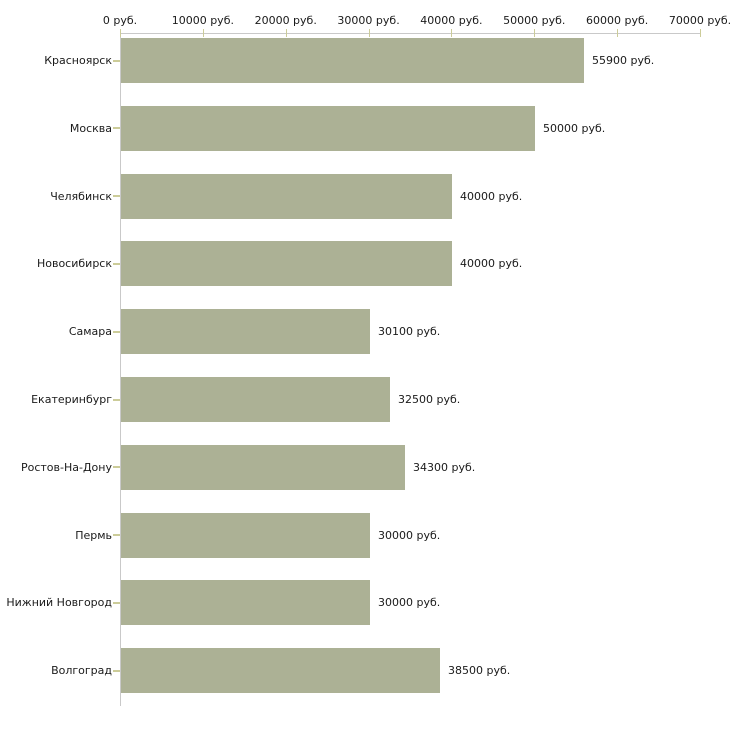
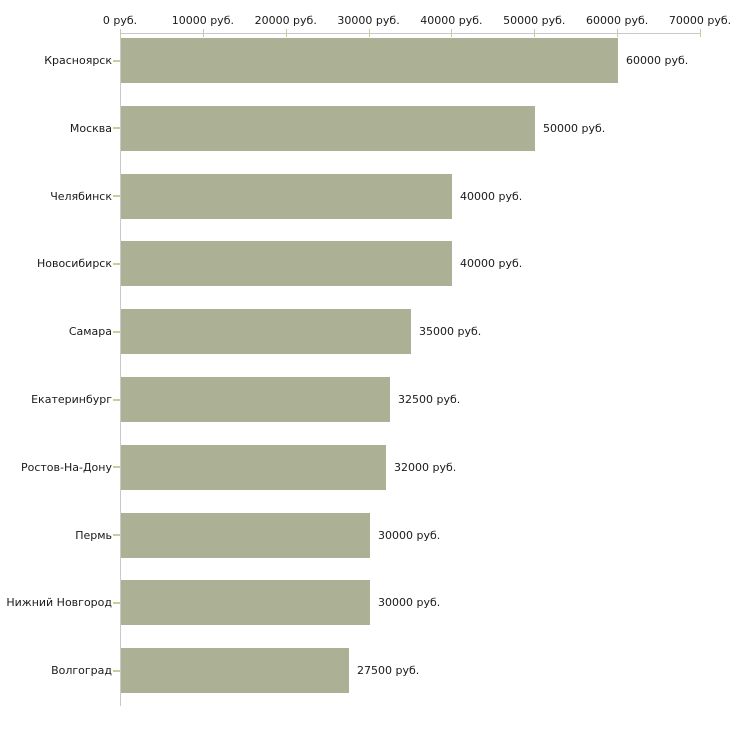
Красноярск: 55900 -> 60000
Самара: 30100 -> 35000
Ростов-На-Дону: 34300 -> 32000
Волгоград: 38500 -> 27500
